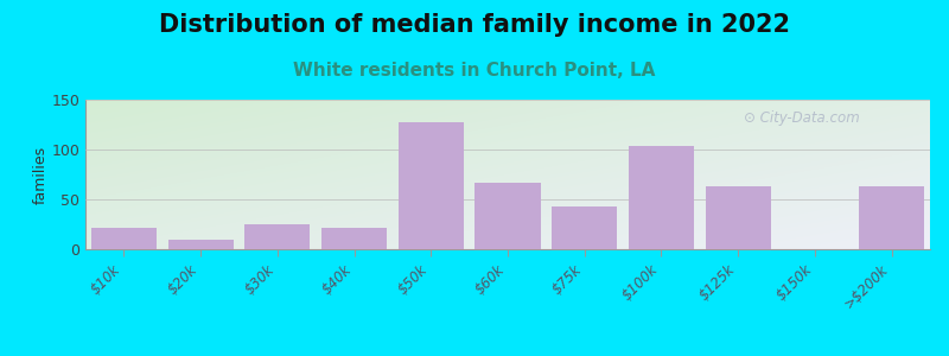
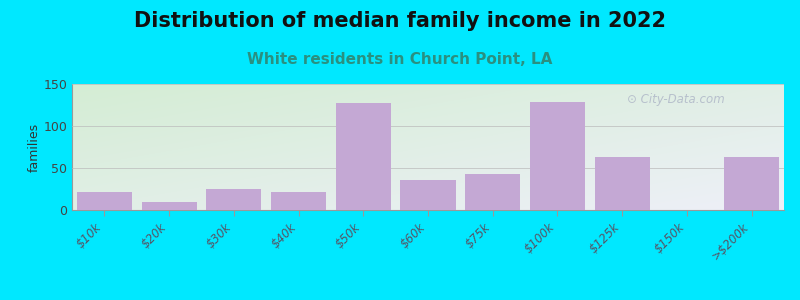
$60k: 67 -> 36
$100k: 104 -> 128
